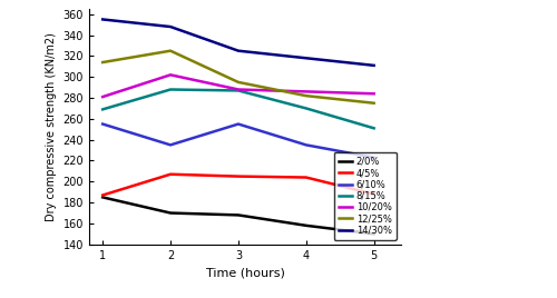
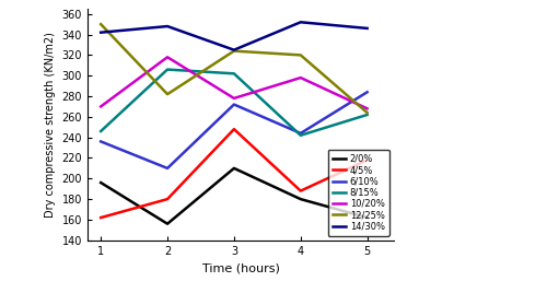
2/0%/1: 185 -> 196
4/5%/1: 187 -> 162
6/10%/1: 255 -> 236
8/15%/1: 269 -> 246
10/20%/1: 281 -> 270
12/25%/1: 314 -> 350
14/30%/1: 355 -> 342
2/0%/2: 170 -> 156
4/5%/2: 207 -> 180
6/10%/2: 235 -> 210
8/15%/2: 288 -> 306
10/20%/2: 302 -> 318
12/25%/2: 325 -> 282
2/0%/3: 168 -> 210
4/5%/3: 205 -> 248
6/10%/3: 255 -> 272
8/15%/3: 287 -> 302
10/20%/3: 288 -> 278
12/25%/3: 295 -> 324
2/0%/4: 158 -> 180
4/5%/4: 204 -> 188
6/10%/4: 235 -> 244
8/15%/4: 270 -> 242
10/20%/4: 286 -> 298
12/25%/4: 282 -> 320
14/30%/4: 318 -> 352
2/0%/5: 150 -> 162
4/5%/5: 188 -> 218
6/10%/5: 223 -> 284
8/15%/5: 251 -> 262
10/20%/5: 284 -> 268
12/25%/5: 275 -> 264
14/30%/5: 311 -> 346
